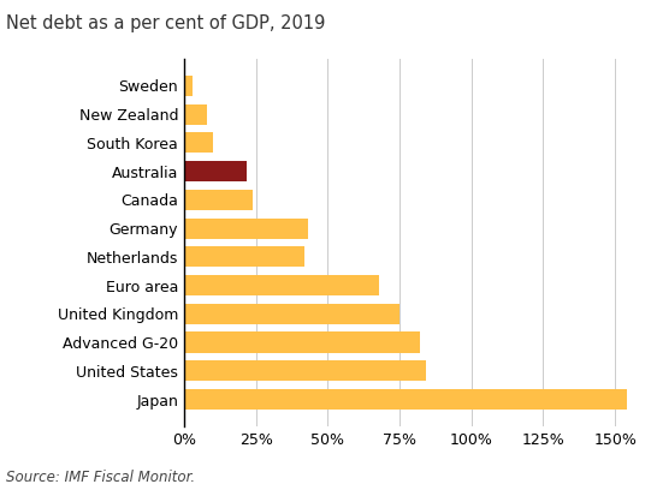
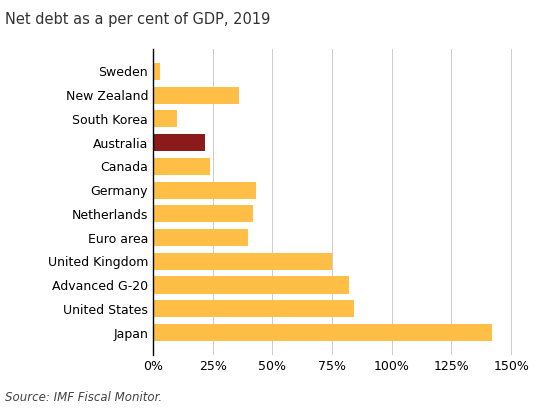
New Zealand: 8% -> 36%
Euro area: 68% -> 40%
Japan: 154% -> 142%
